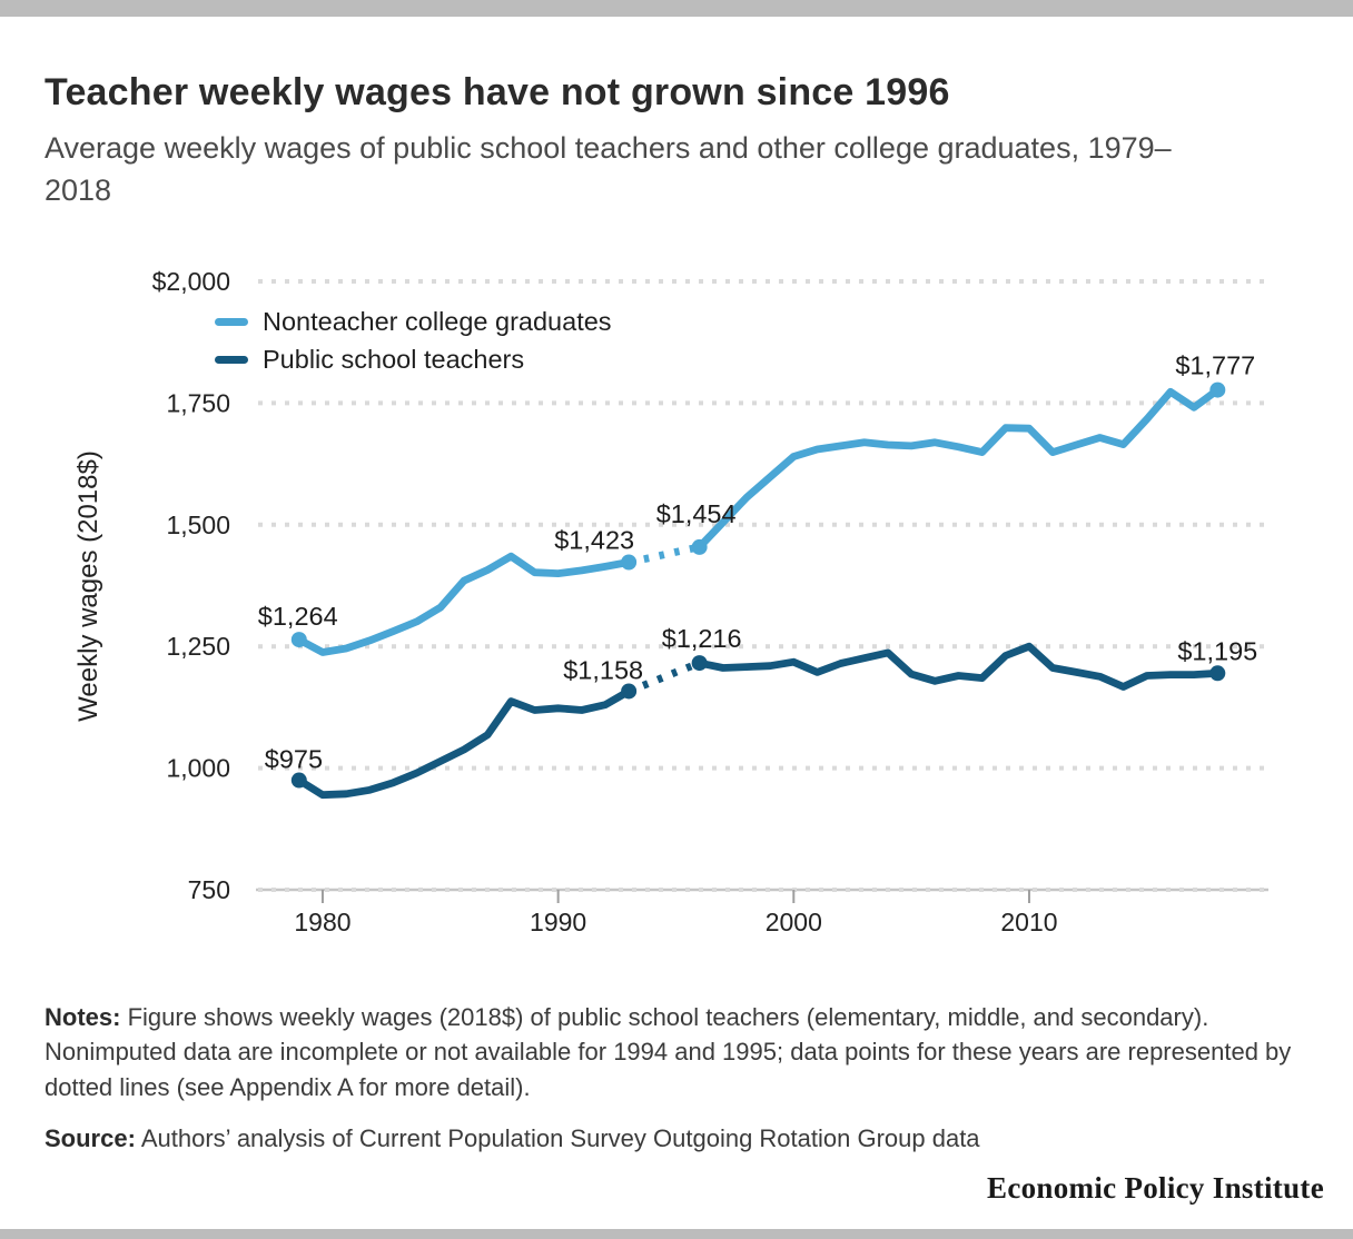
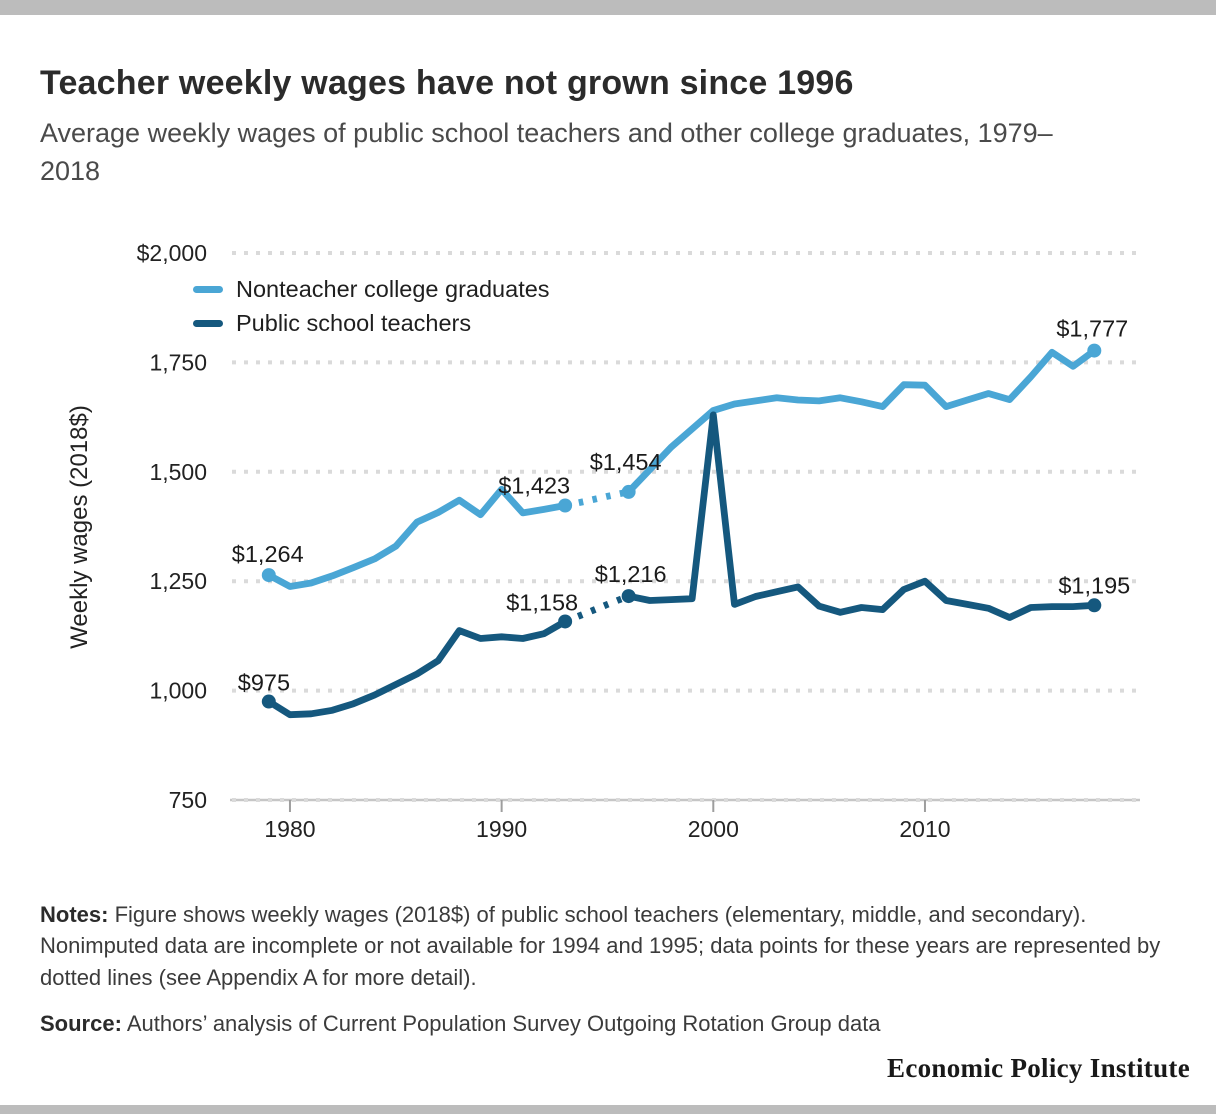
Nonteacher college graduates/1990: $1400 -> $1460
Public school teachers/2000: $1220 -> $1630
